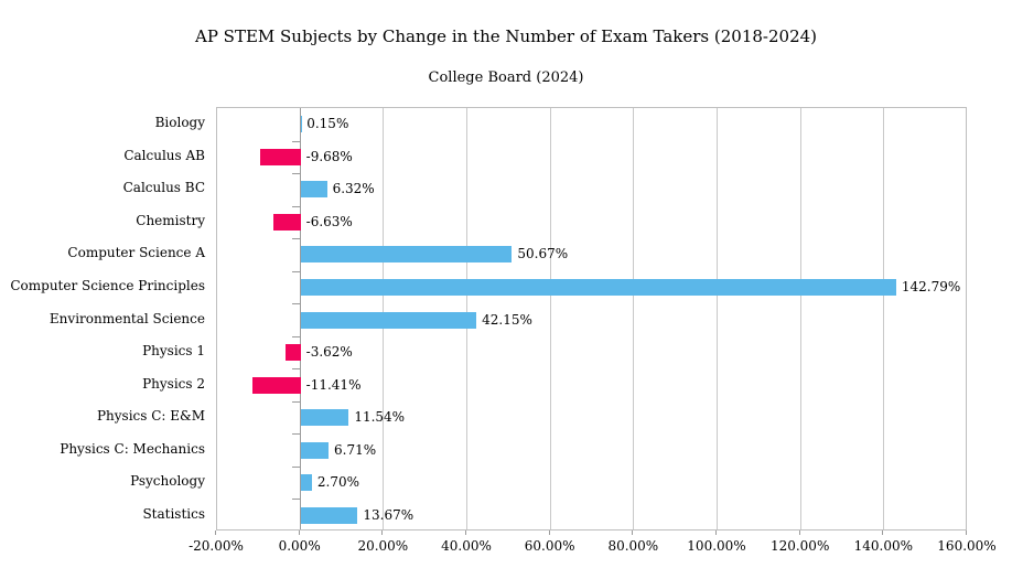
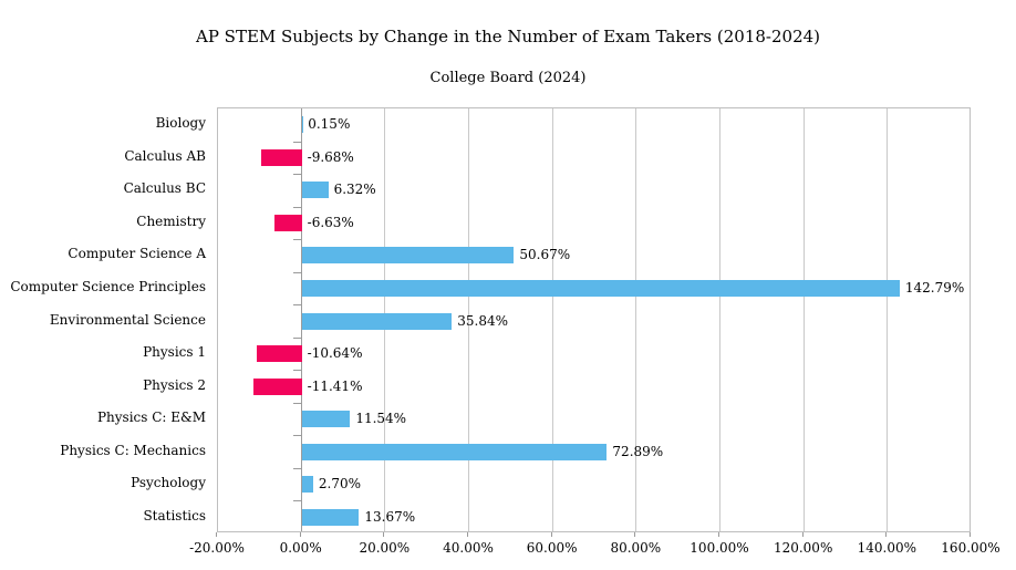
Environmental Science: 42.15% -> 35.84%
Physics 1: -3.62% -> -10.64%
Physics C: Mechanics: 6.71% -> 72.89%
